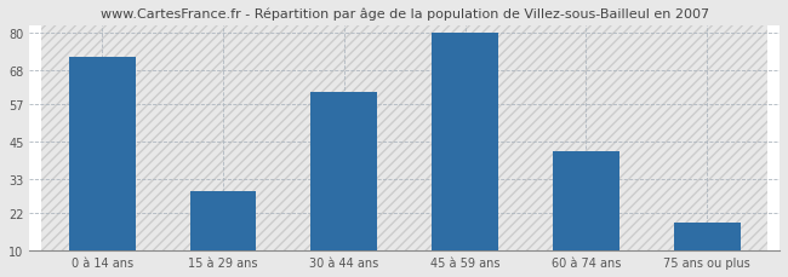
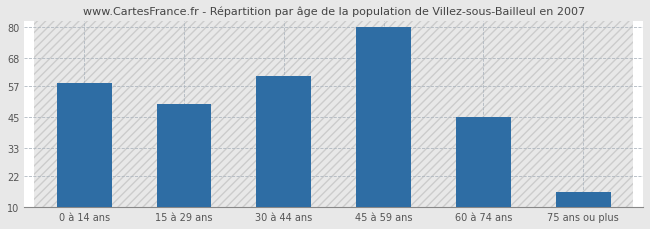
0 à 14 ans: 72 -> 58
15 à 29 ans: 29 -> 50
60 à 74 ans: 42 -> 45
75 ans ou plus: 19 -> 16
